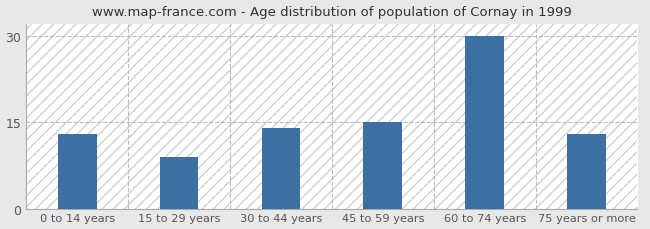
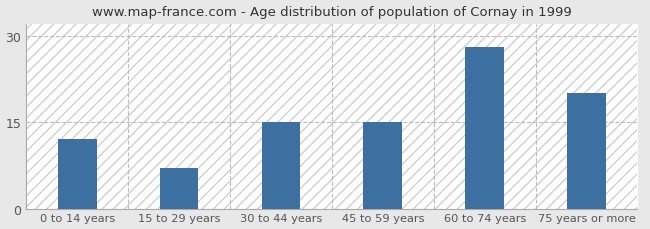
0 to 14 years: 13 -> 12
15 to 29 years: 9 -> 7
30 to 44 years: 14 -> 15
60 to 74 years: 30 -> 28
75 years or more: 13 -> 20
